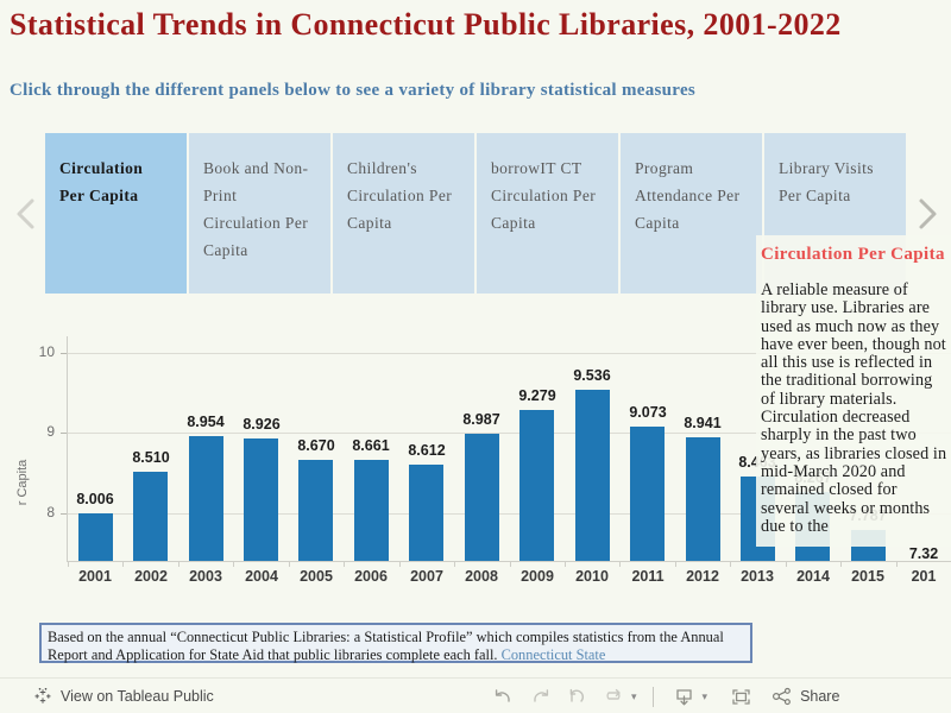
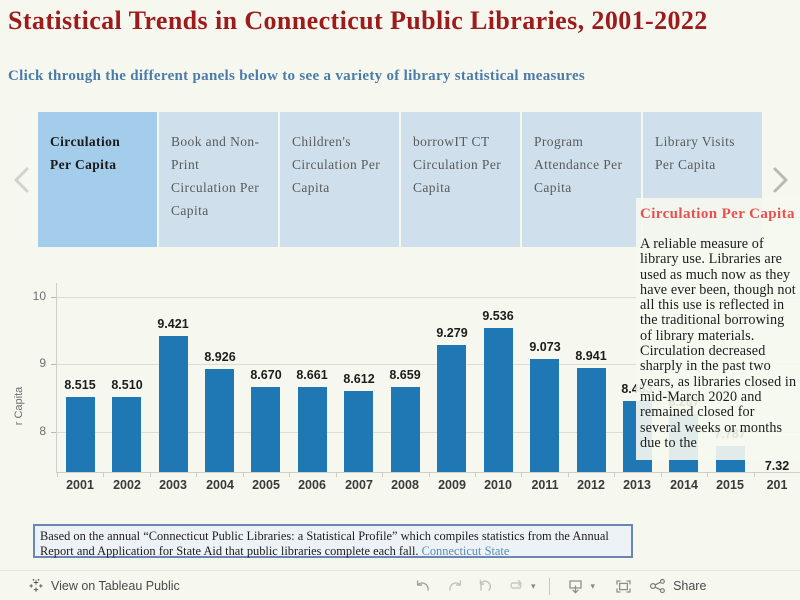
2001: 8.006 -> 8.515
2003: 8.954 -> 9.421
2008: 8.987 -> 8.659
